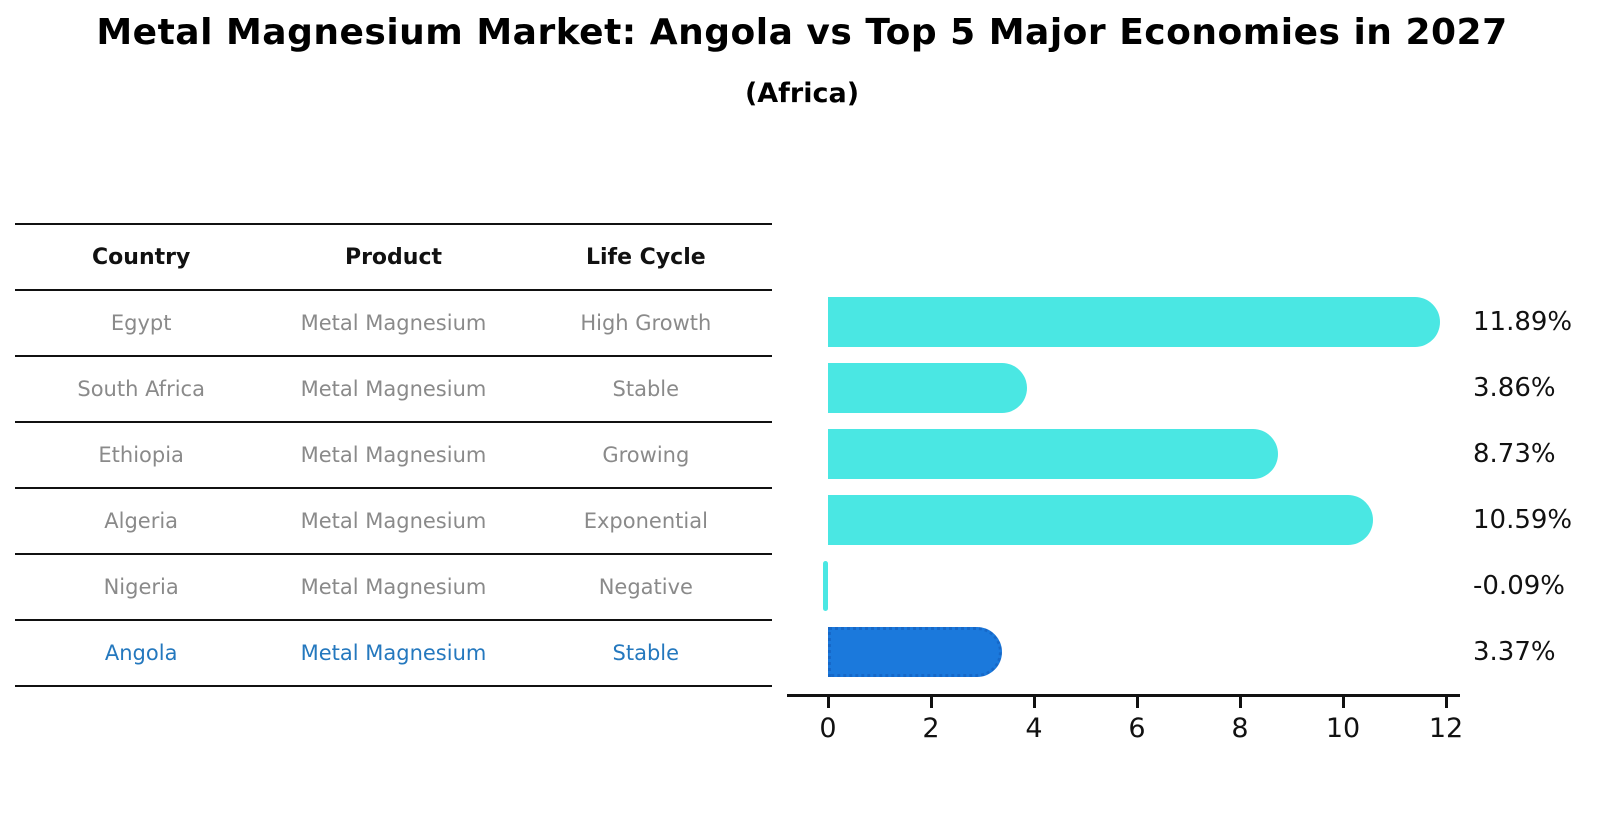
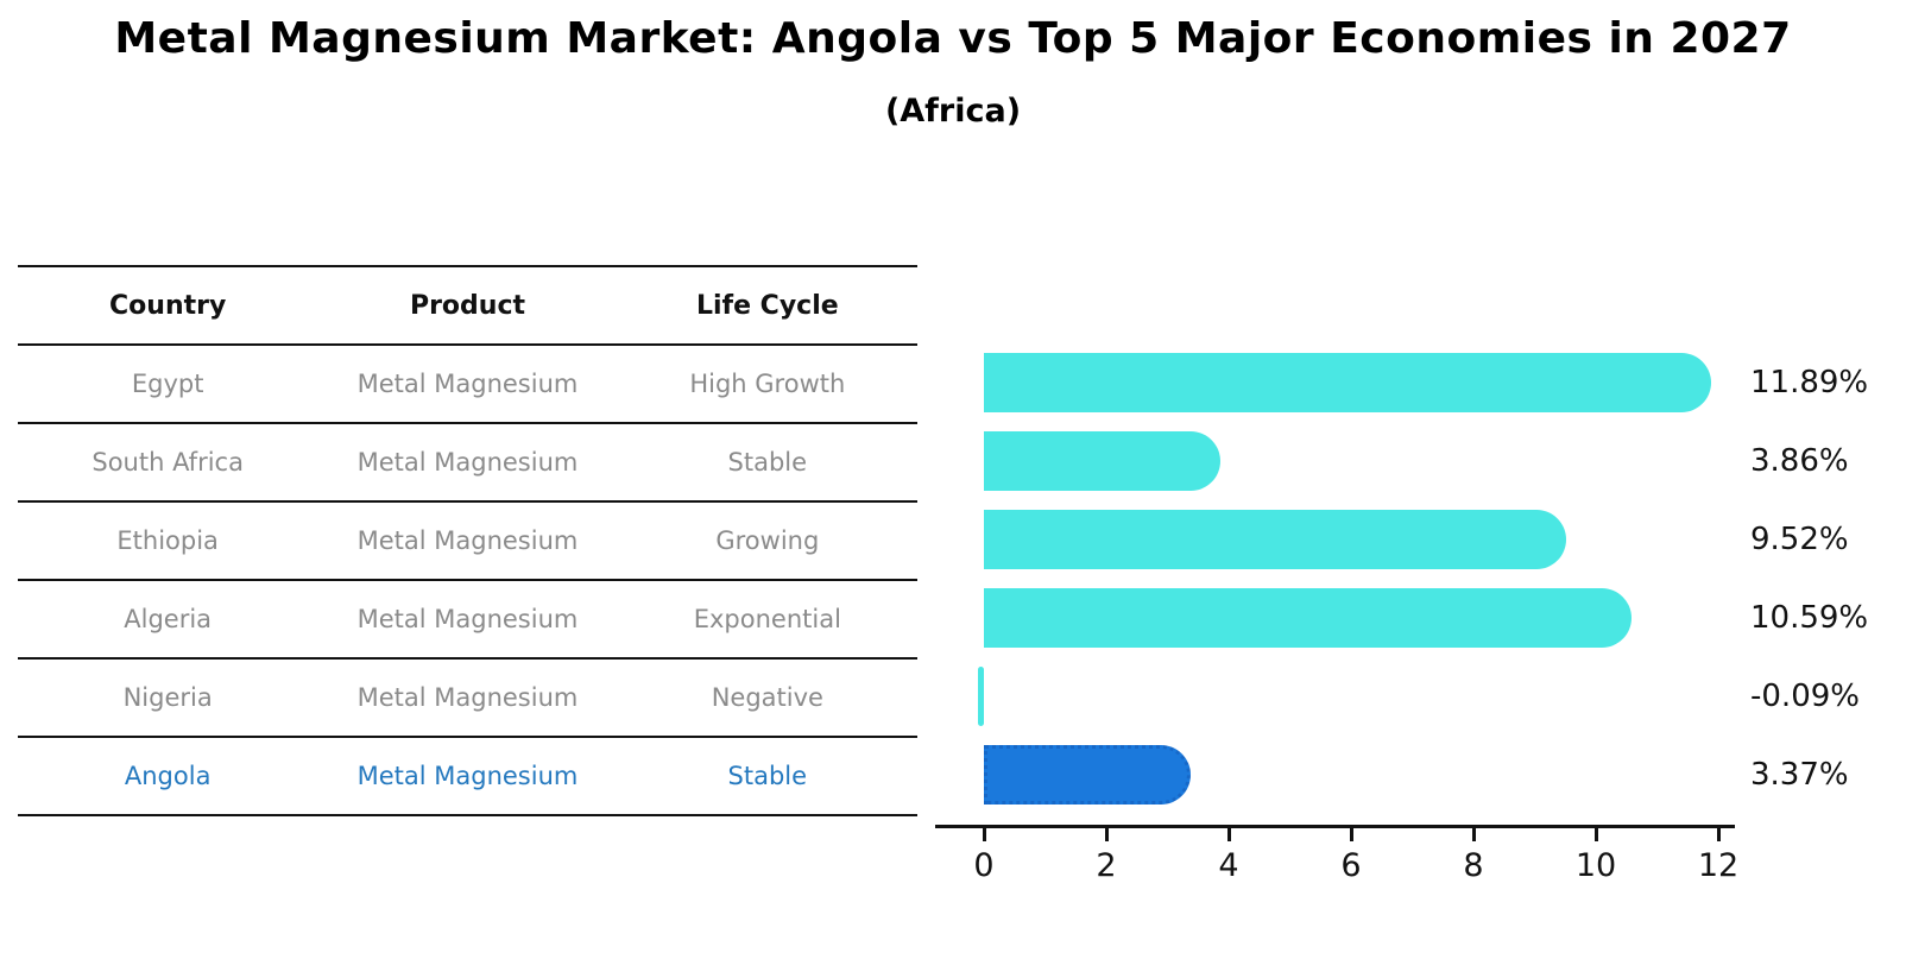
Ethiopia: 8.73% -> 9.52%
